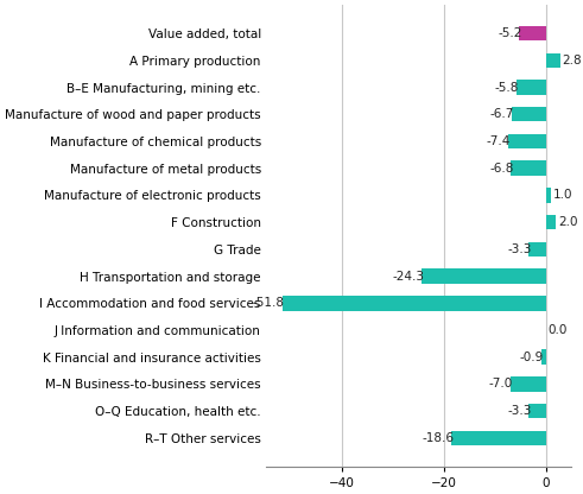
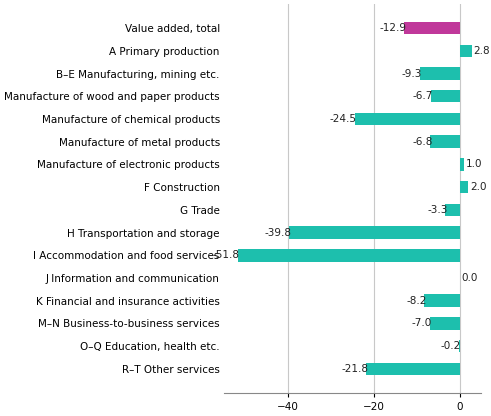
Value added, total: -5.2 -> -12.9
B–E Manufacturing, mining etc.: -5.8 -> -9.3
Manufacture of chemical products: -7.4 -> -24.5
H Transportation and storage: -24.3 -> -39.8
K Financial and insurance activities: -0.9 -> -8.2
O–Q Education, health etc.: -3.3 -> -0.2
R–T Other services: -18.6 -> -21.8
